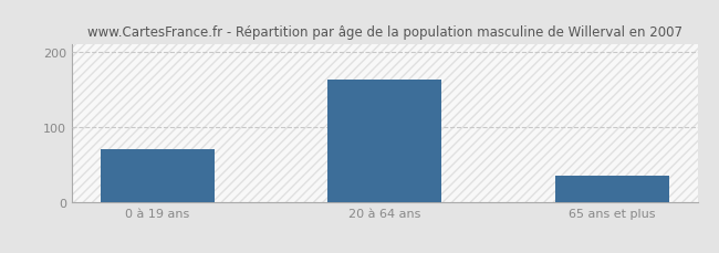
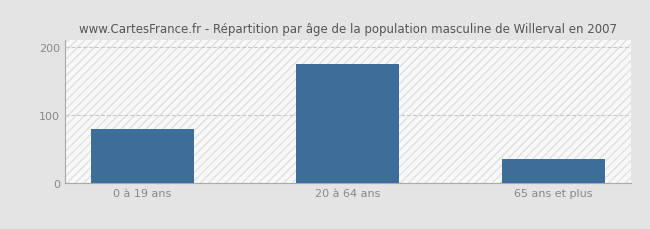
0 à 19 ans: 70 -> 80
20 à 64 ans: 164 -> 175
